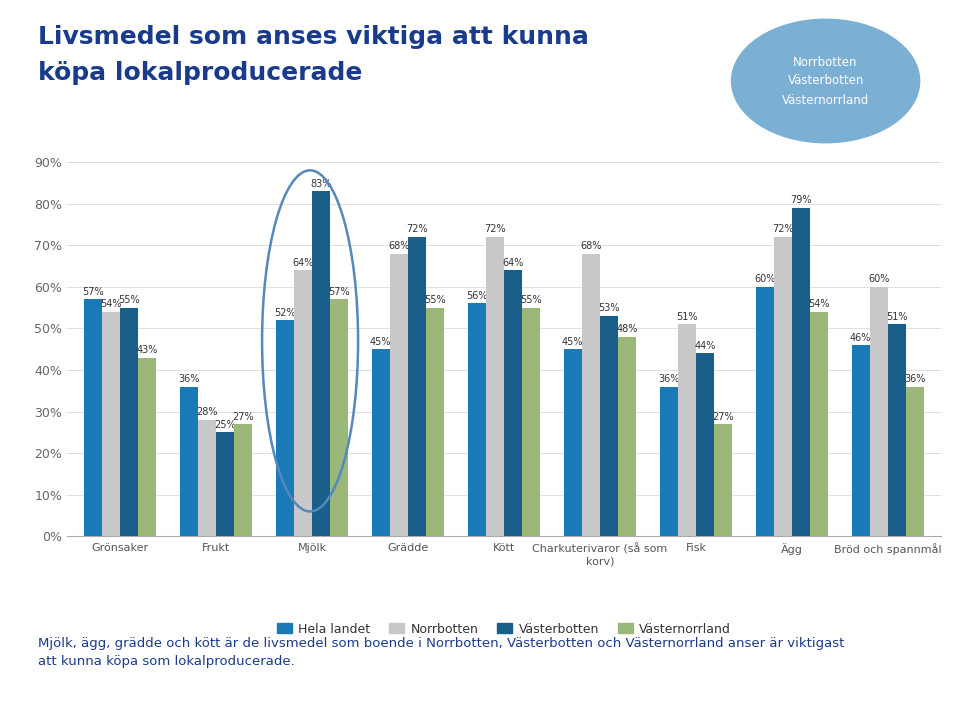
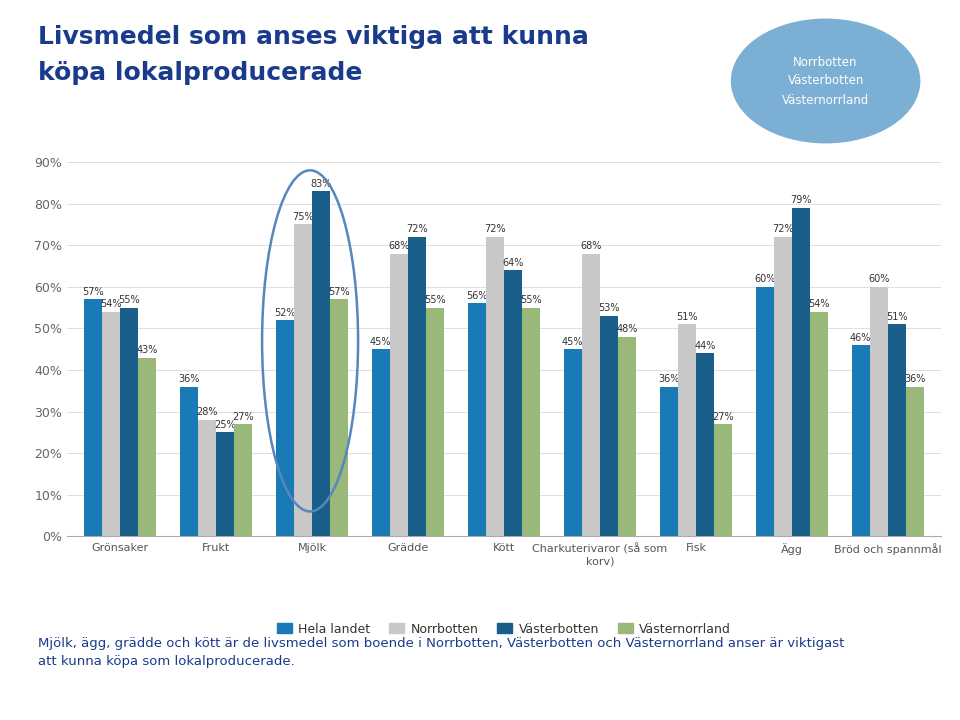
Norrbotten/Mjölk: 64% -> 75%
